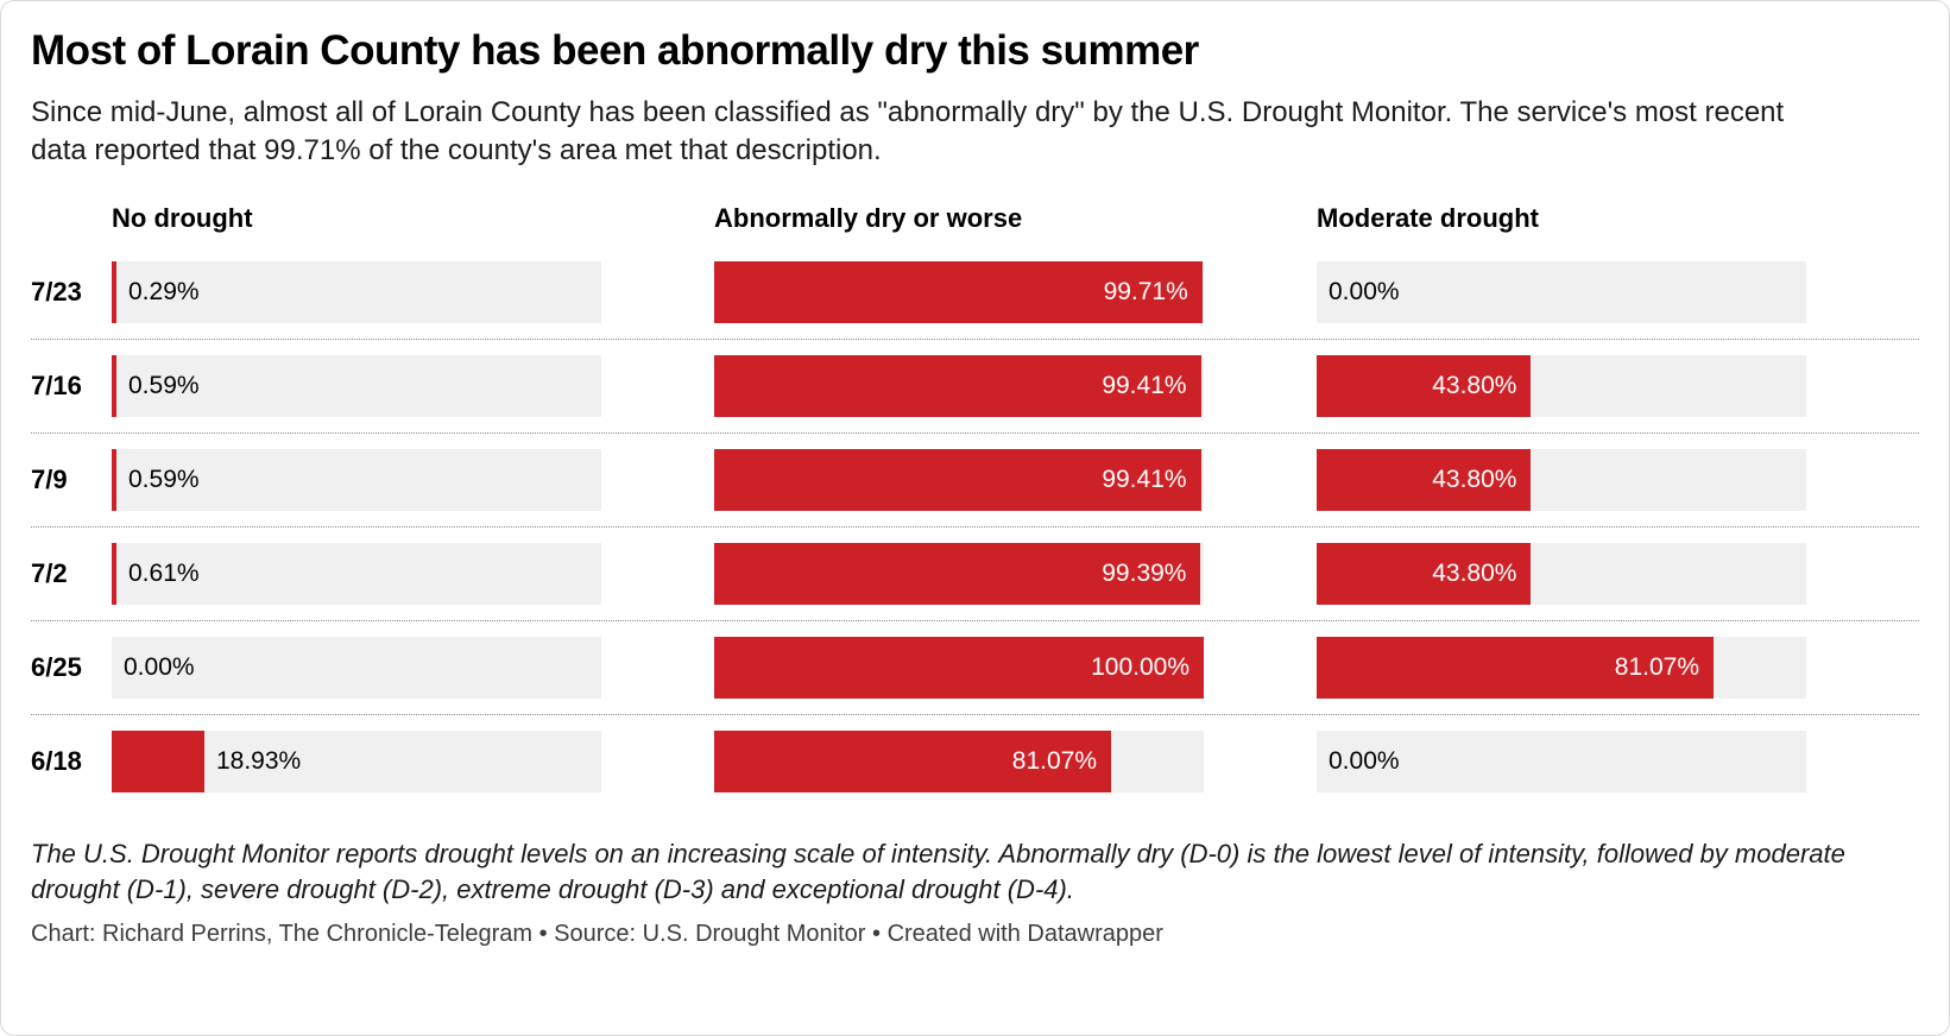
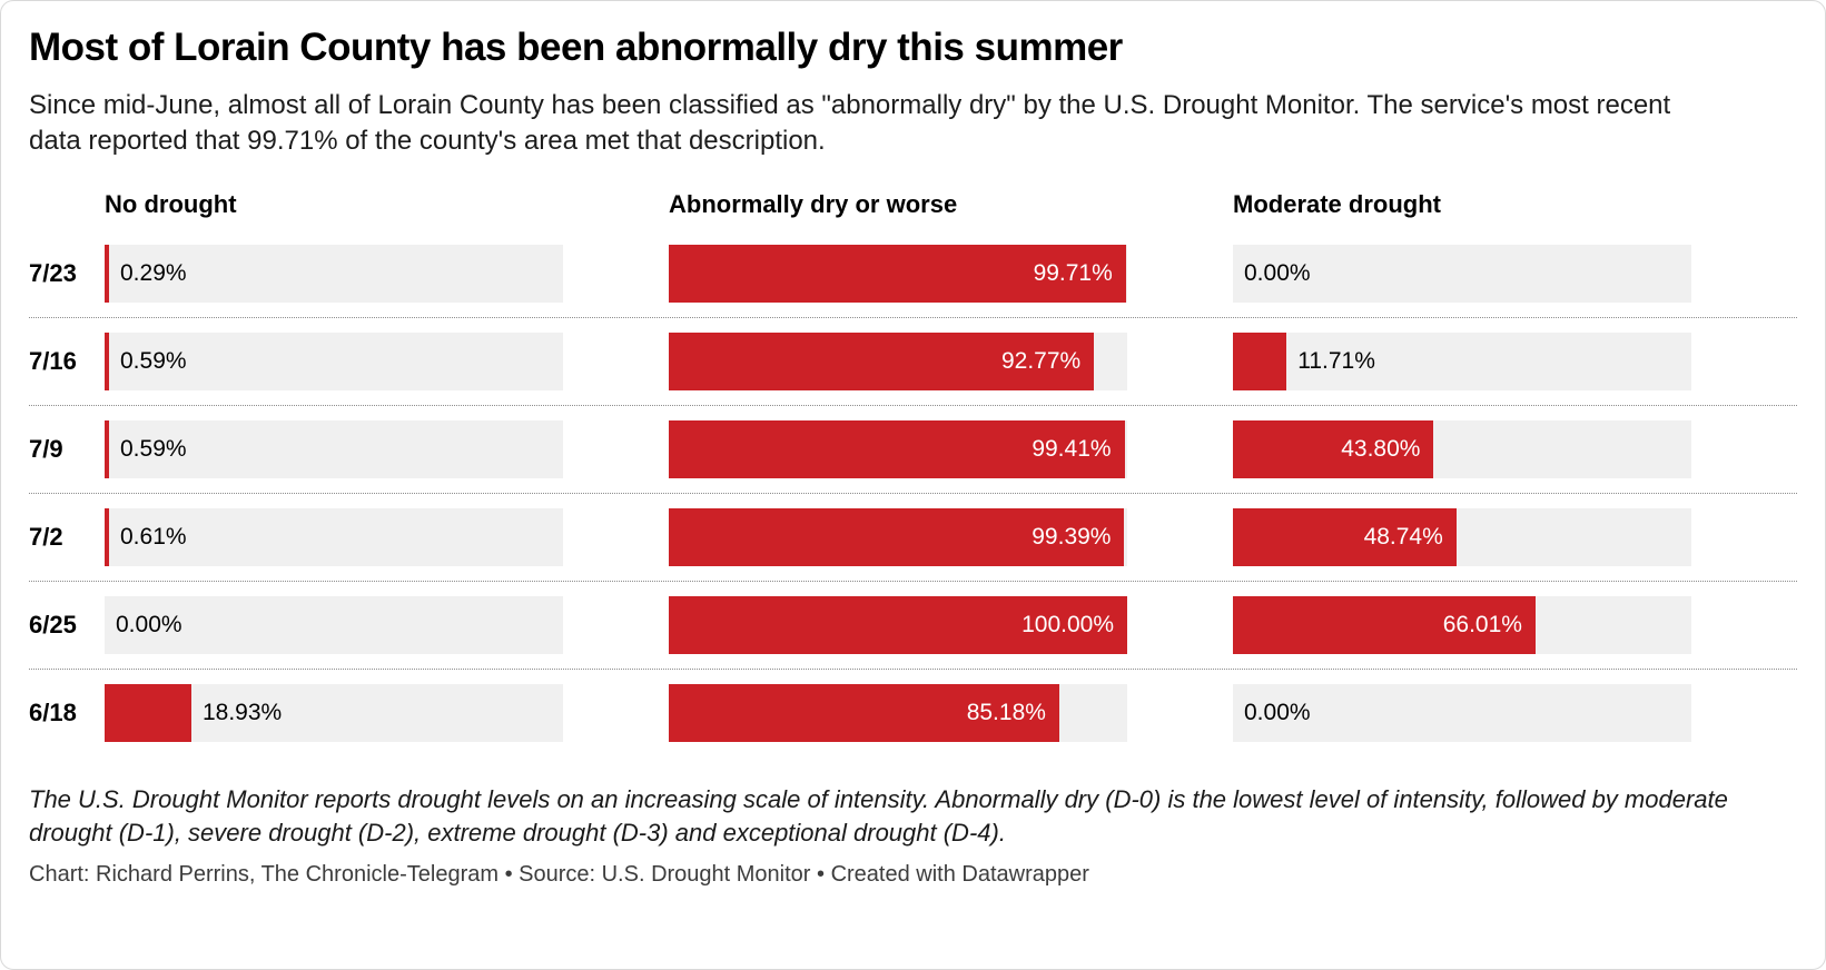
Abnormally dry or worse/7/16: 99.41% -> 92.77%
Moderate drought/7/16: 43.80% -> 11.71%
Moderate drought/7/2: 43.80% -> 48.74%
Moderate drought/6/25: 81.07% -> 66.01%
Abnormally dry or worse/6/18: 81.07% -> 85.18%
